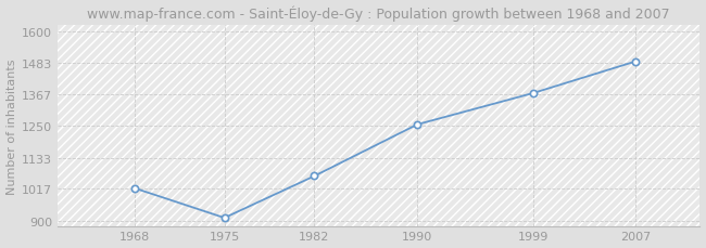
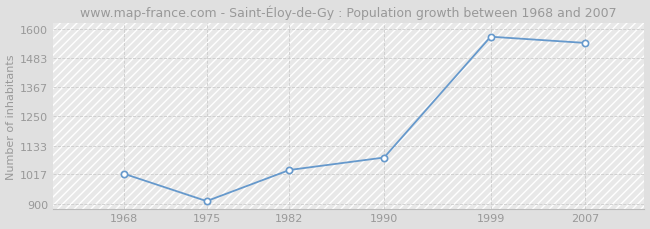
1982: 1065 -> 1035
1990: 1256 -> 1085
1999: 1372 -> 1570
2007: 1490 -> 1545
